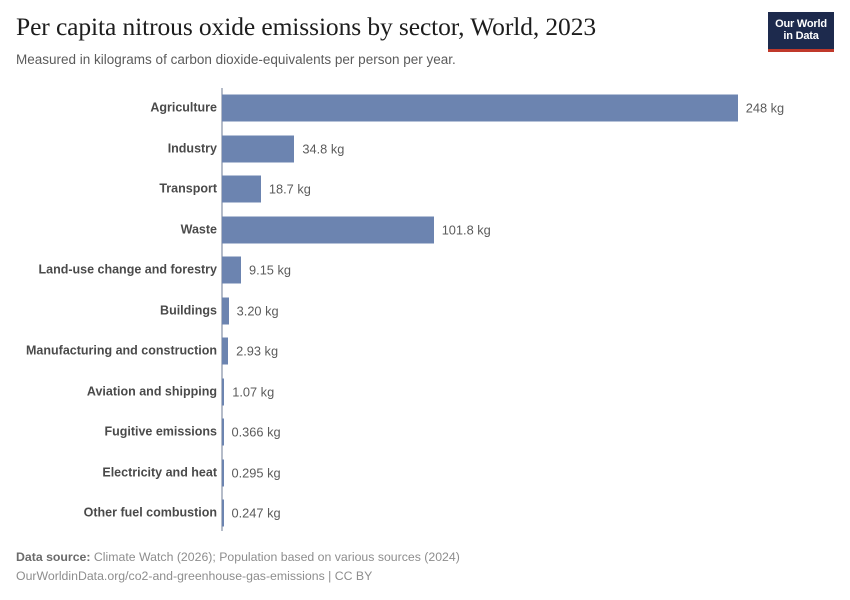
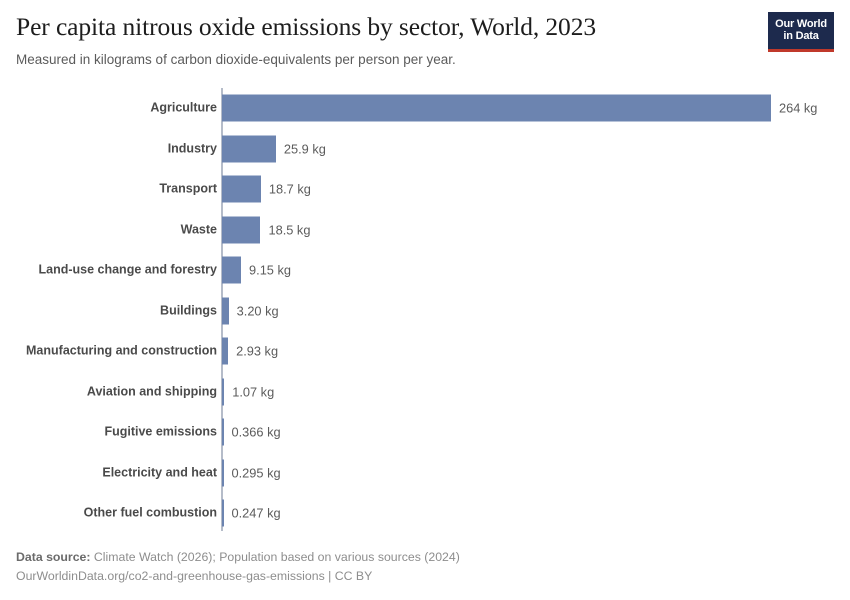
Agriculture: 248 -> 264
Industry: 34.8 -> 25.9
Waste: 101.8 -> 18.5
